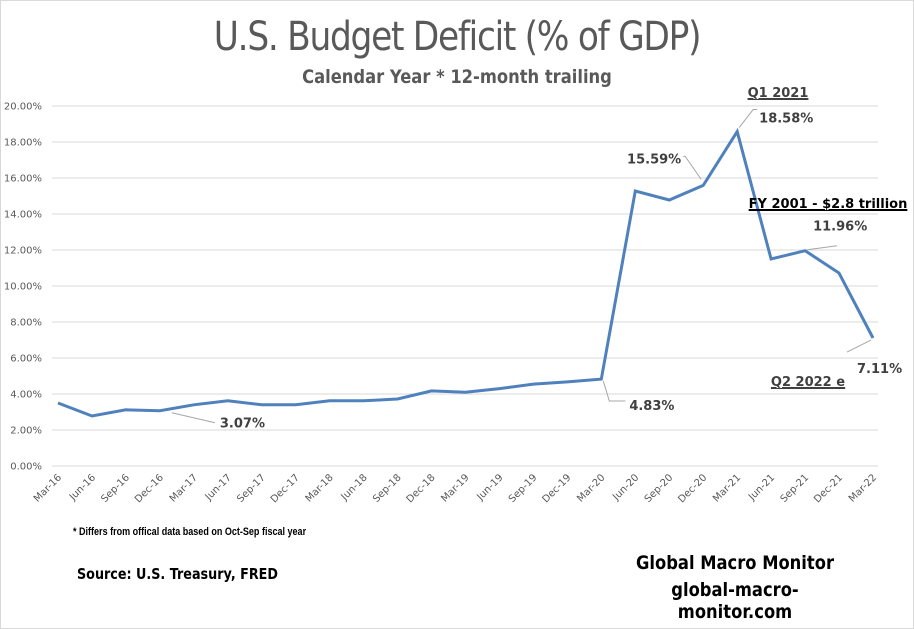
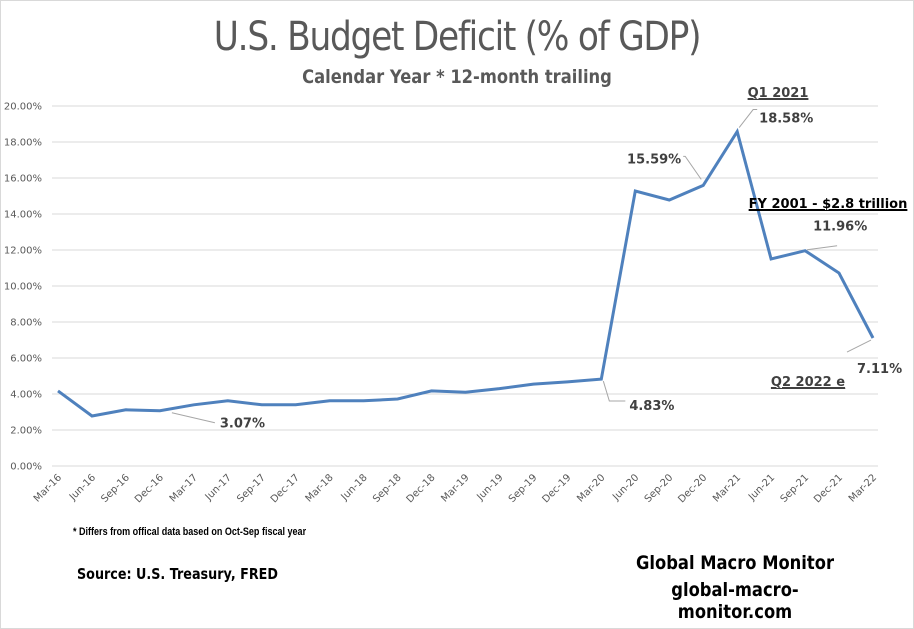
Mar-16: 3.5% -> 4.2%
